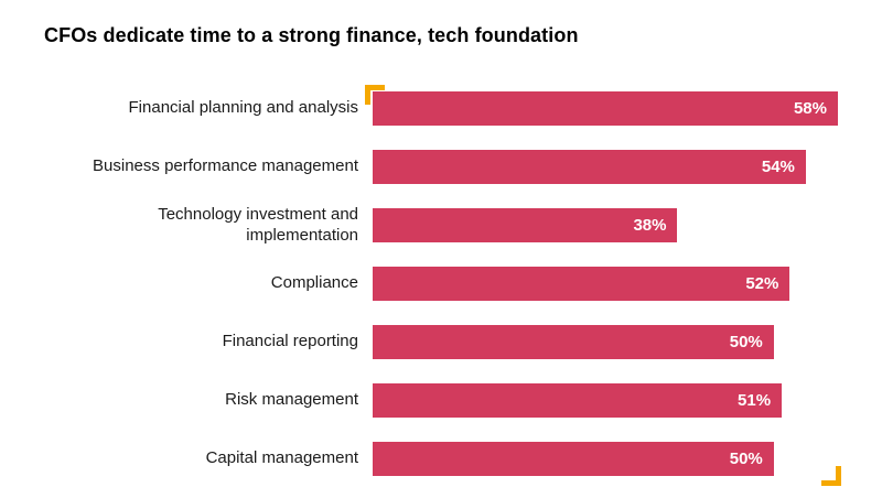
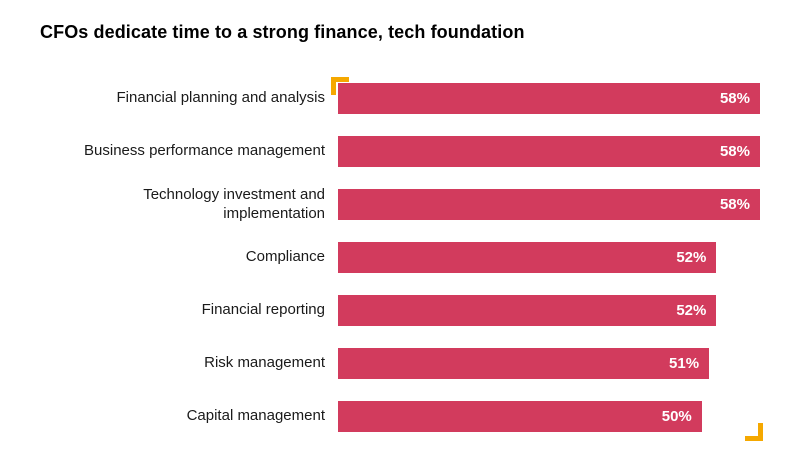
Business performance management: 54% -> 58%
Technology investment and implementation: 38% -> 58%
Financial reporting: 50% -> 52%
